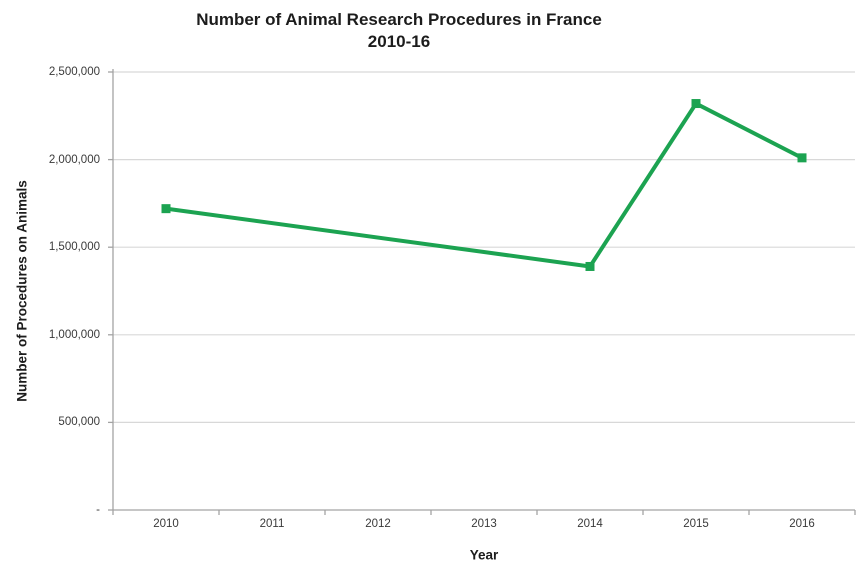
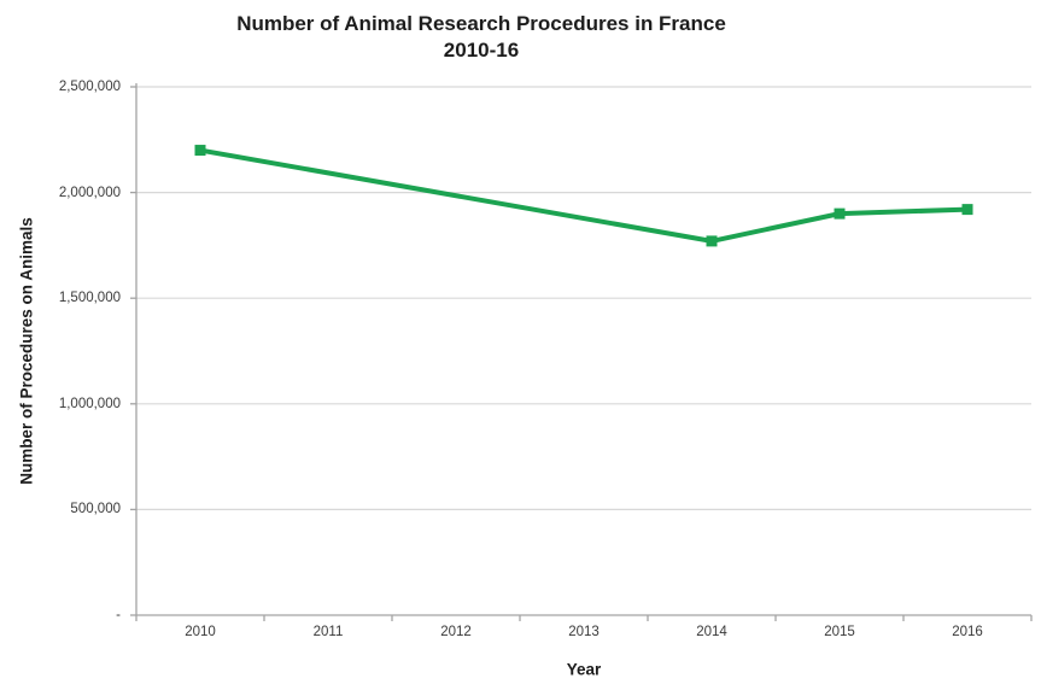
2010: 1720000 -> 2200000
2014: 1390000 -> 1770000
2015: 2320000 -> 1900000
2016: 2010000 -> 1920000
